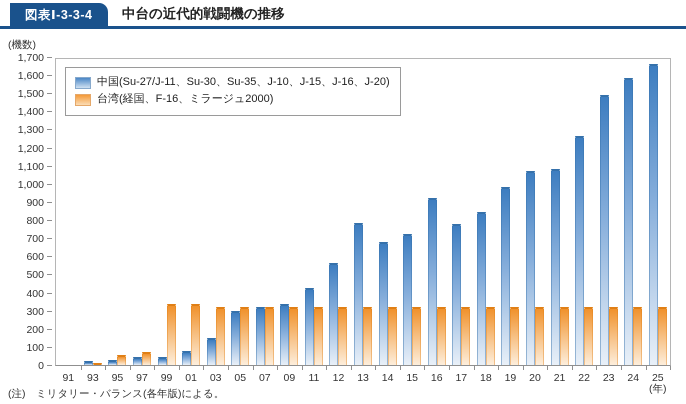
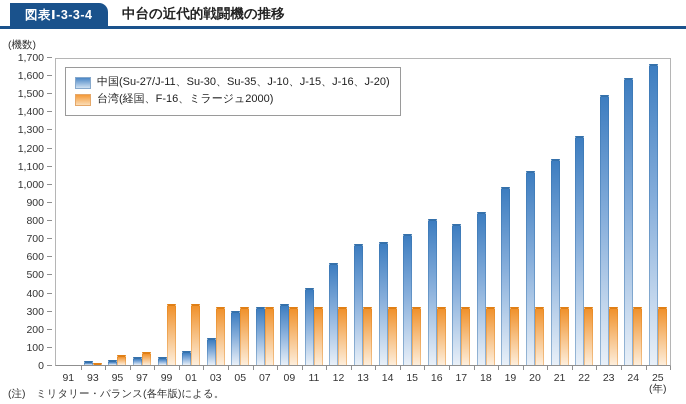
中国(Su-27/J-11、Su-30、Su-35、J-10、J-15、J-16、J-20)/13: 790 -> 670
中国(Su-27/J-11、Su-30、Su-35、J-10、J-15、J-16、J-20)/16: 930 -> 810
中国(Su-27/J-11、Su-30、Su-35、J-10、J-15、J-16、J-20)/21: 1090 -> 1140
